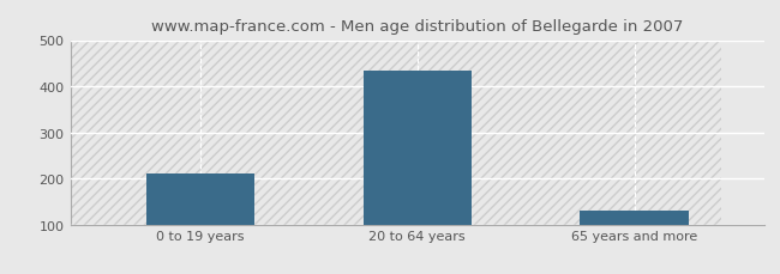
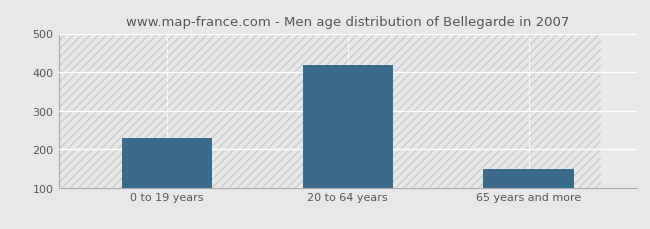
0 to 19 years: 210 -> 228
20 to 64 years: 435 -> 418
65 years and more: 130 -> 148
